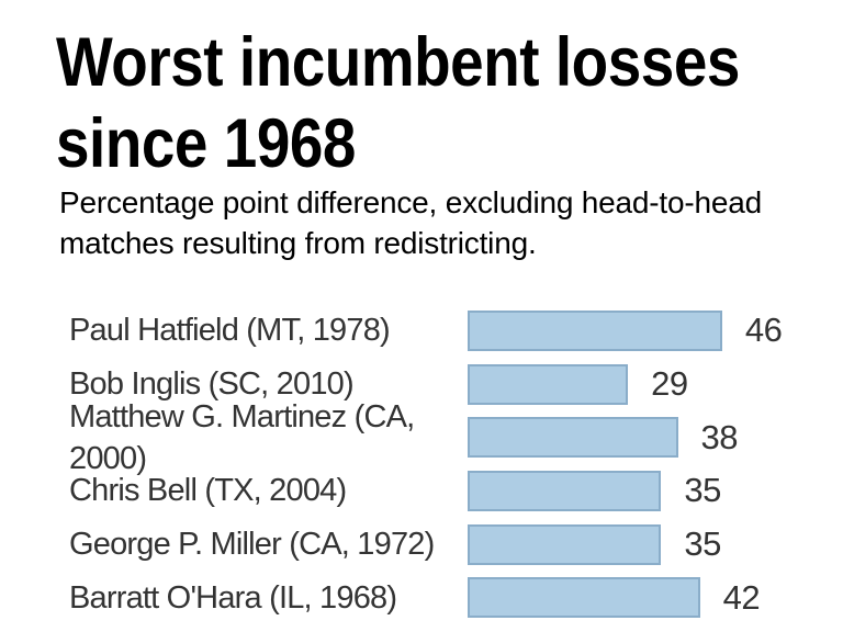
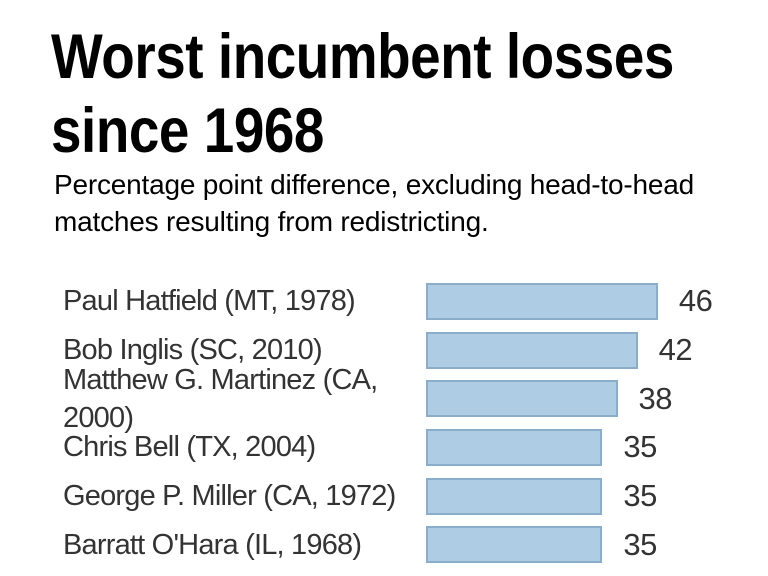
Bob Inglis (SC, 2010): 29 -> 42
Barratt O'Hara (IL, 1968): 42 -> 35
